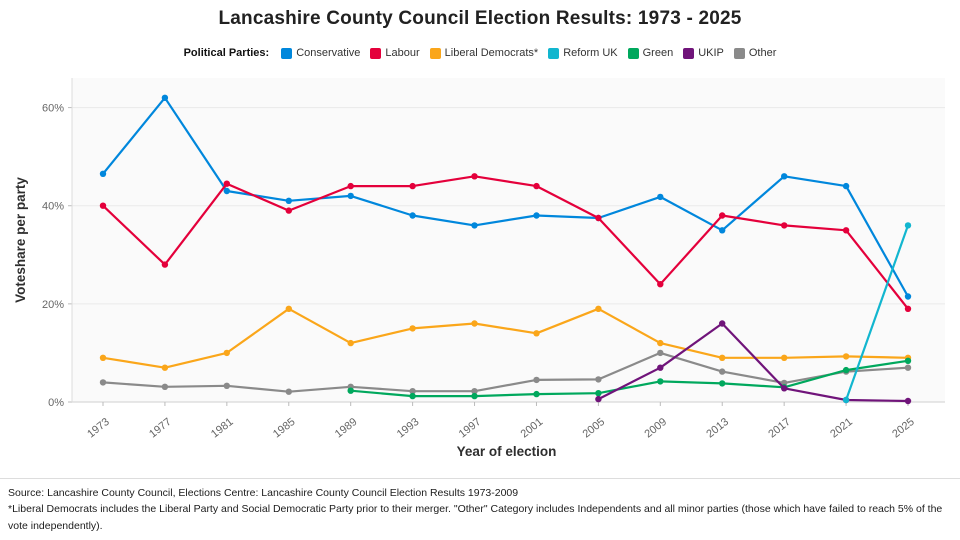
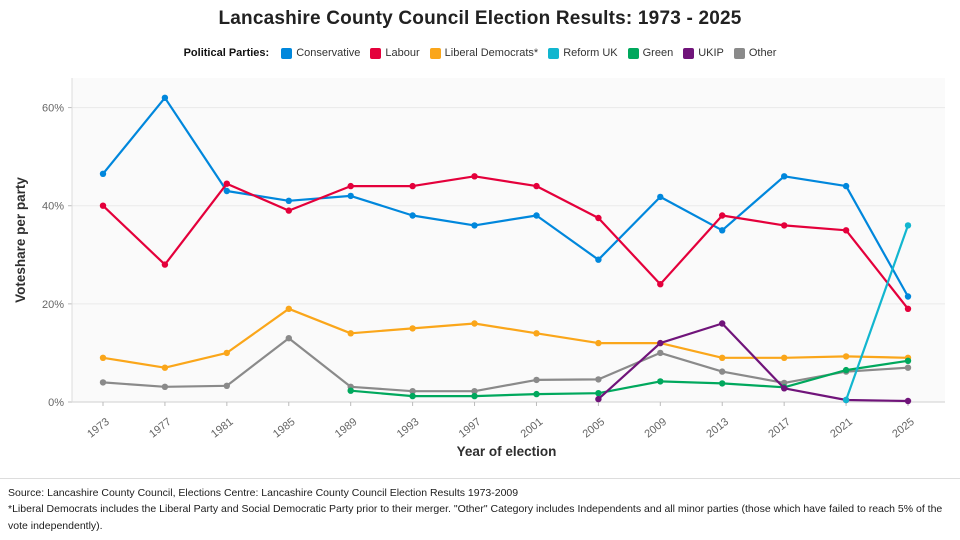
Other/1985: 2% -> 13%
Liberal Democrats*/1989: 12% -> 14%
Conservative/2005: 38% -> 29%
Liberal Democrats*/2005: 19% -> 12%
UKIP/2009: 7% -> 12%
